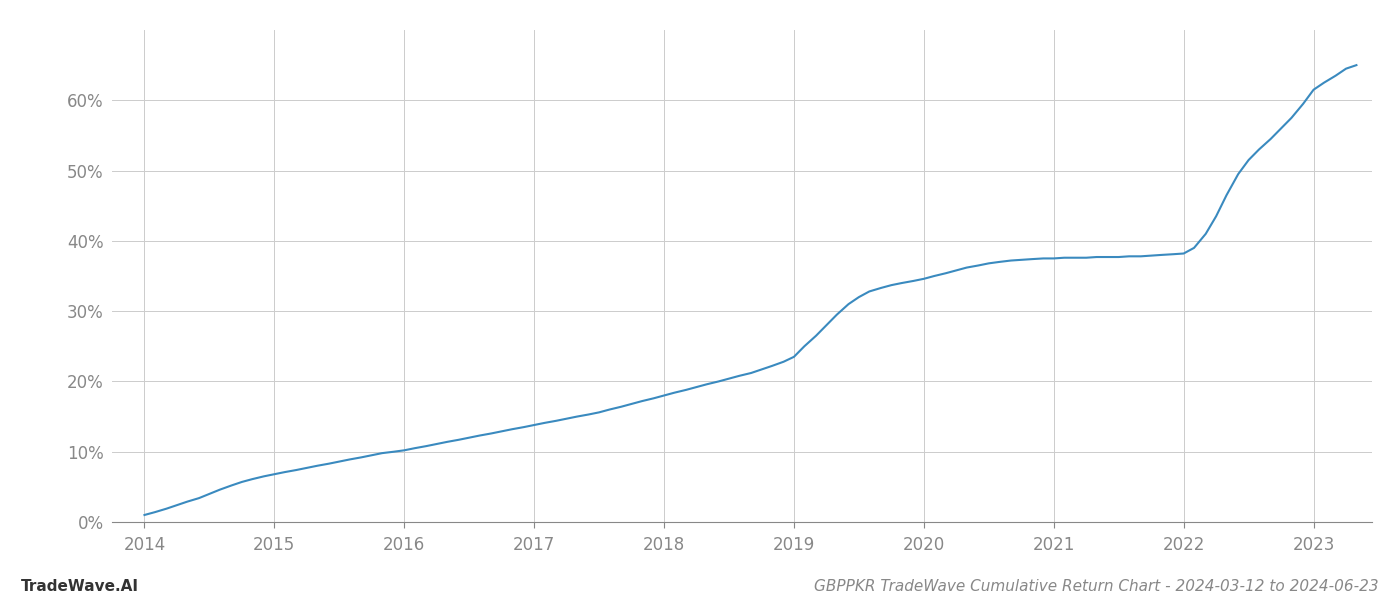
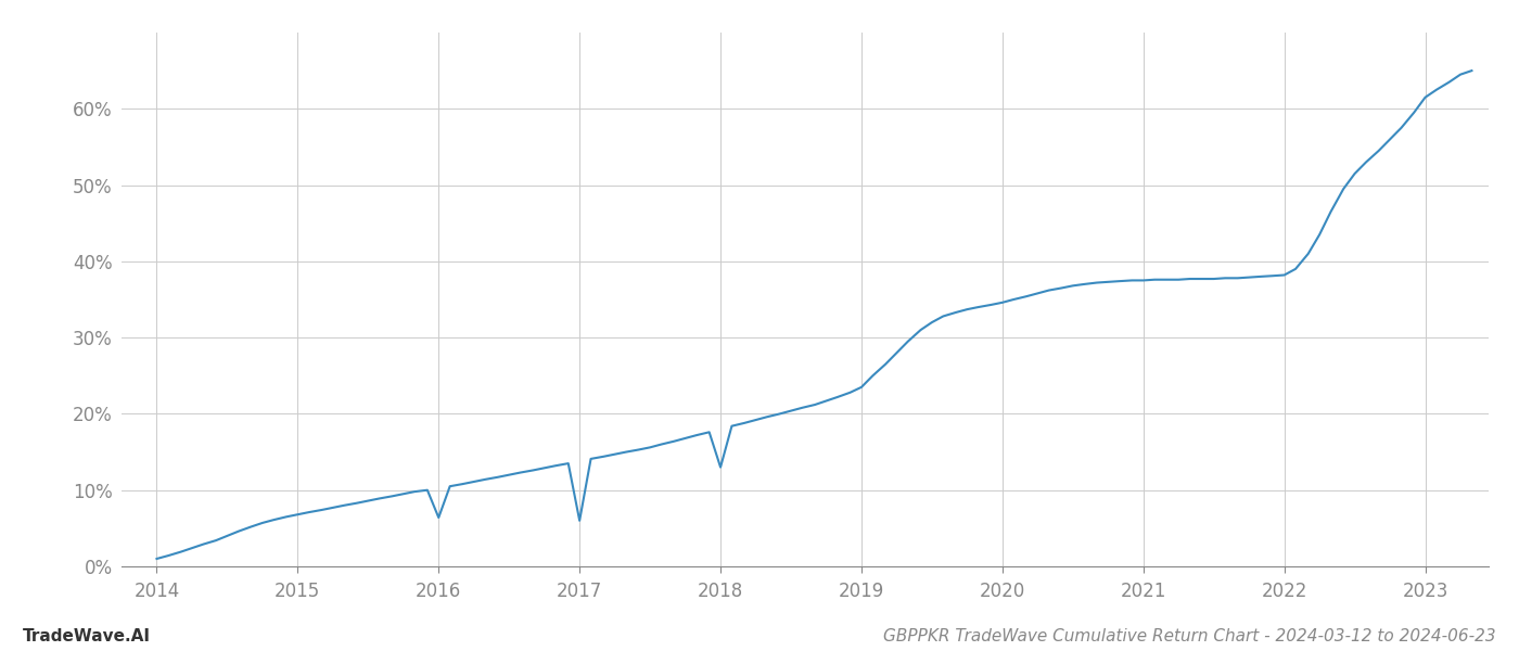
2016: 10.2% -> 6.4%
2017: 13.8% -> 6.0%
2018: 18.0% -> 13.0%
